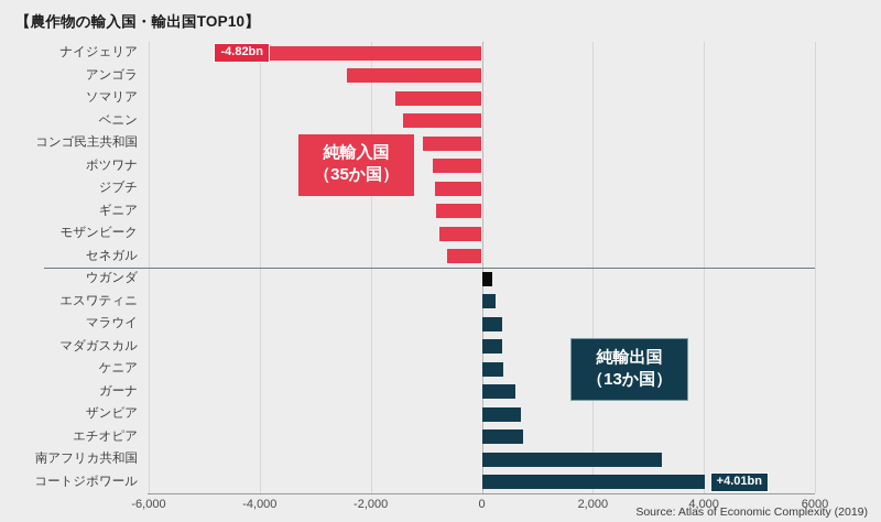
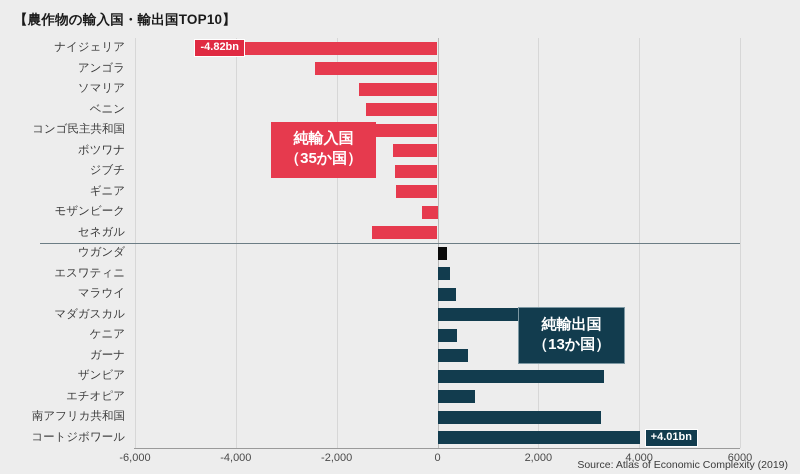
コンゴ民主共和国: -1100 -> -2000
モザンビーク: -800 -> -300
セネガル: -600 -> -1300
マダガスカル: 400 -> 2200
ザンビア: 700 -> 3300
